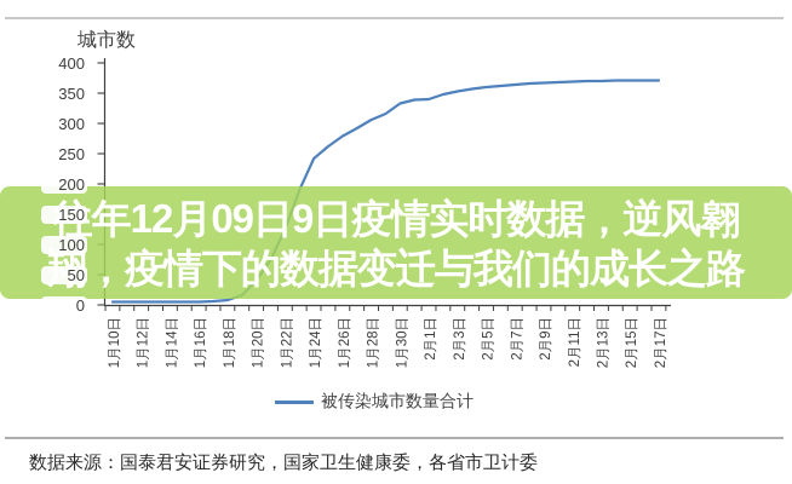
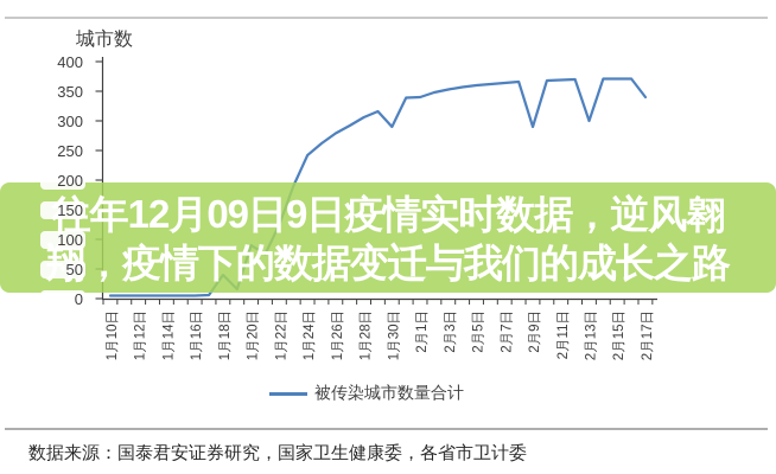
1月18日: 10 -> 40
1月20日: 40 -> 90
1月30日: 330 -> 290
2月9日: 370 -> 290
2月13日: 370 -> 300
2月17日: 370 -> 340
